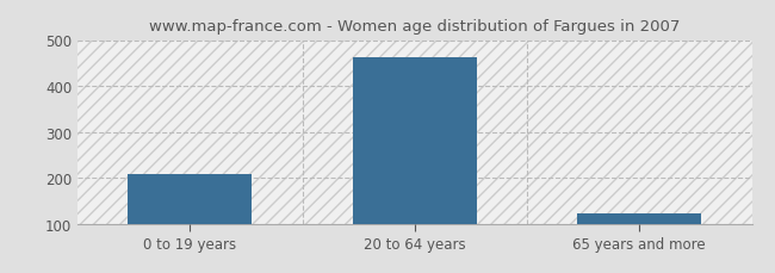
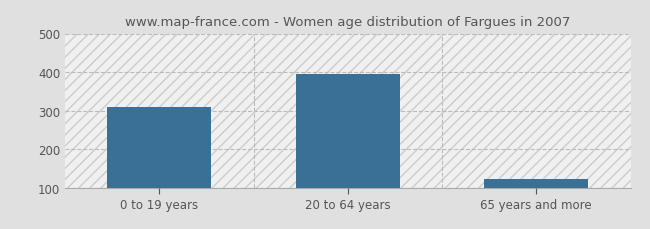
0 to 19 years: 207 -> 310
20 to 64 years: 462 -> 395
